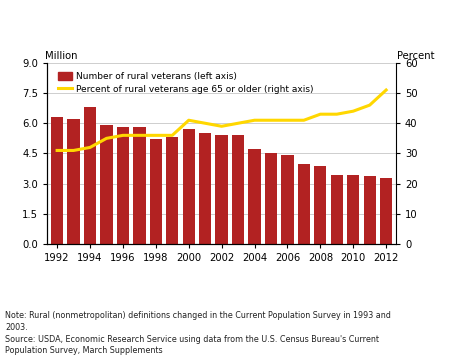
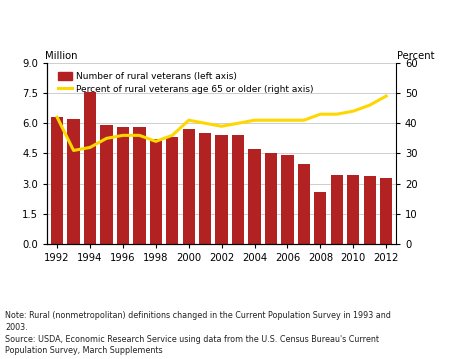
Percent of rural veterans age 65 or older (right axis)/1992: 31 -> 42
Number of rural veterans (left axis)/1994: 6.80 -> 7.55
Percent of rural veterans age 65 or older (right axis)/1998: 36 -> 34
Number of rural veterans (left axis)/2008: 3.90 -> 2.60
Percent of rural veterans age 65 or older (right axis)/2012: 51 -> 49
